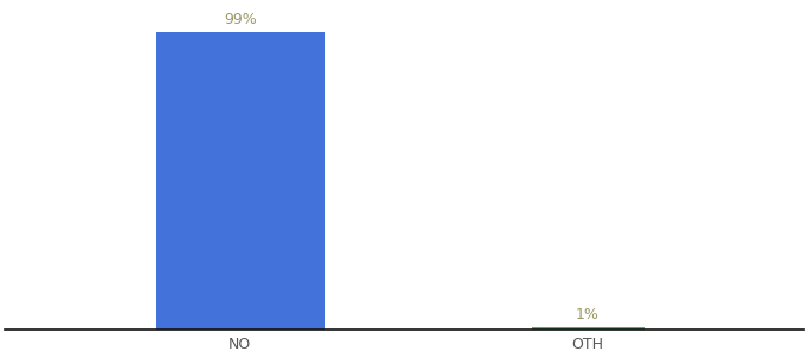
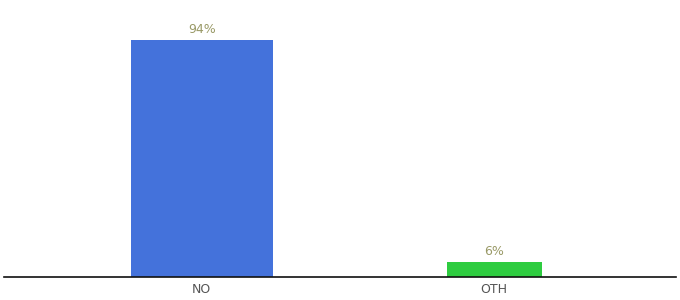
NO: 99% -> 94%
OTH: 1% -> 6%
